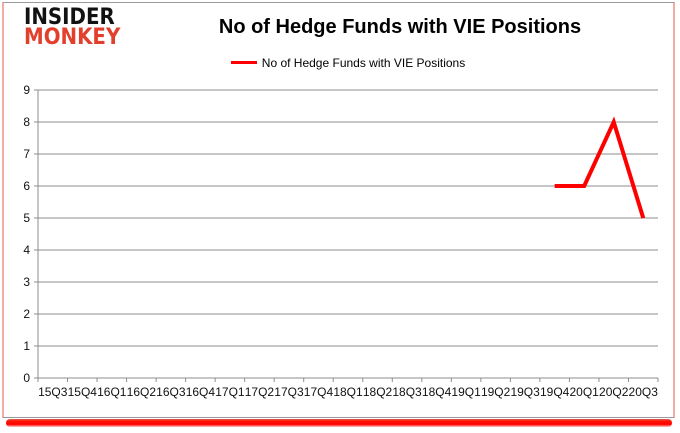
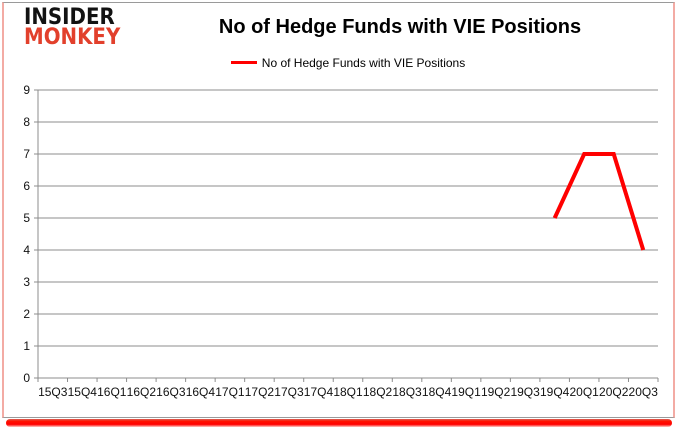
19Q4: 6 -> 5
20Q1: 6 -> 7
20Q2: 8 -> 7
20Q3: 5 -> 4
